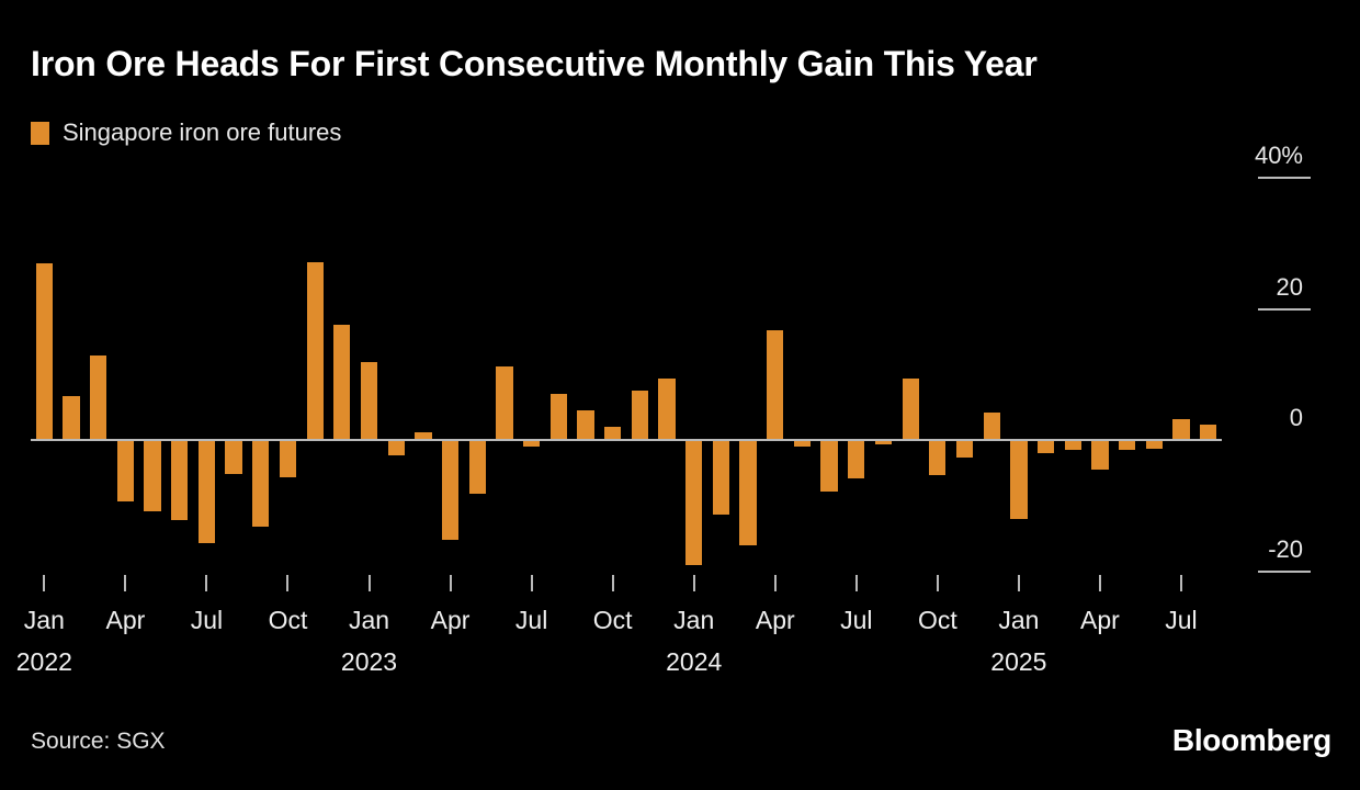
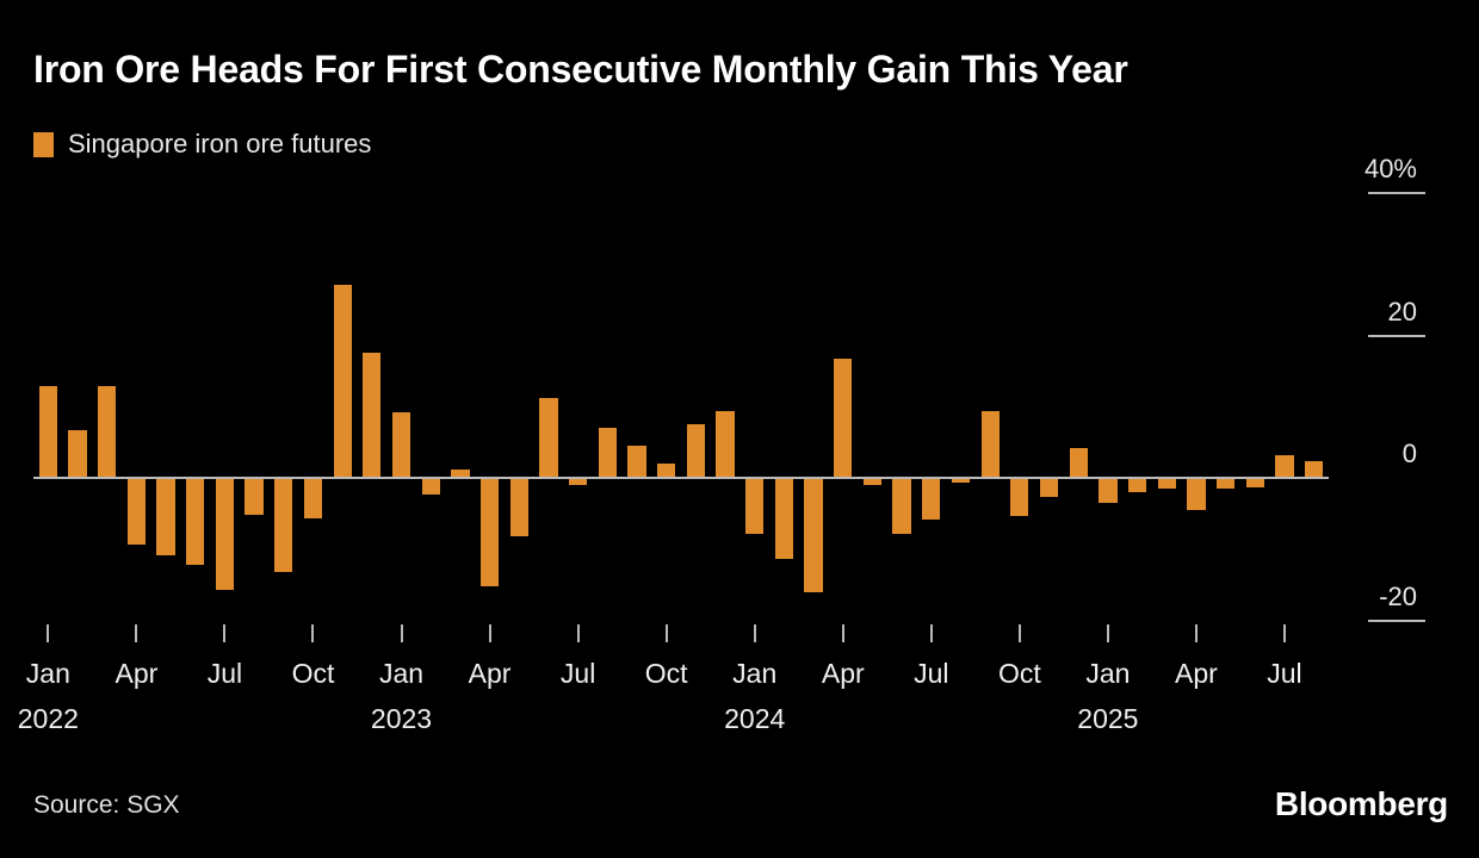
Jan 2022: 27% -> 13%
Jan 2023: 12% -> 9%
Jan 2024: -19% -> -8%
Jan 2025: -12% -> -4%
